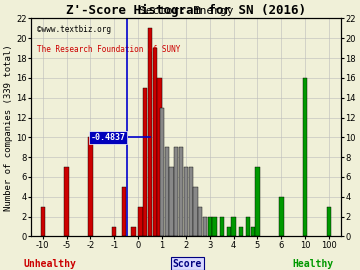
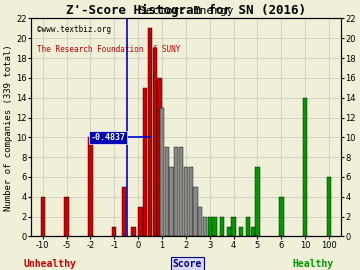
-10: 3 -> 4
-5: 7 -> 4
10: 16 -> 14
100: 3 -> 6
